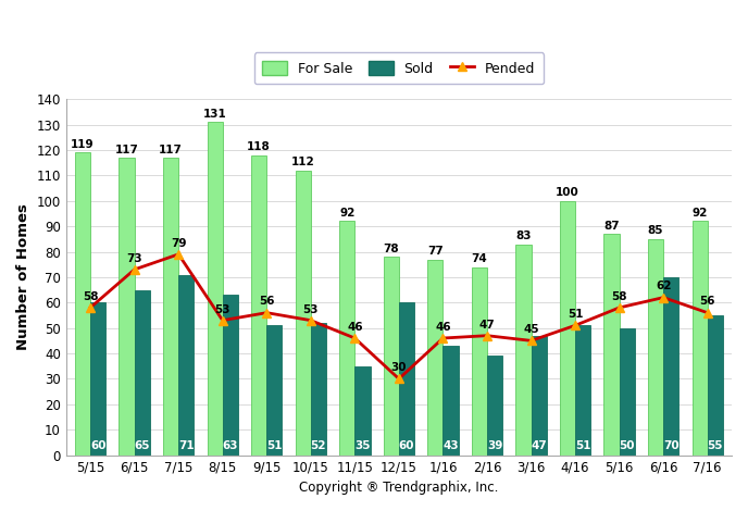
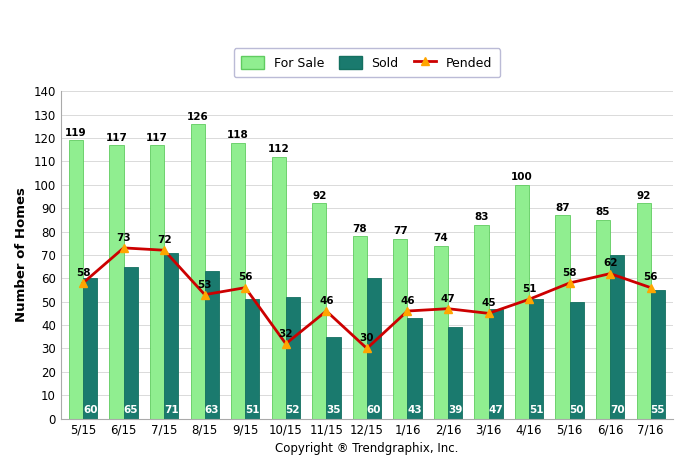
Pended/7/15: 79 -> 72
For Sale/8/15: 131 -> 126
Pended/10/15: 53 -> 32
